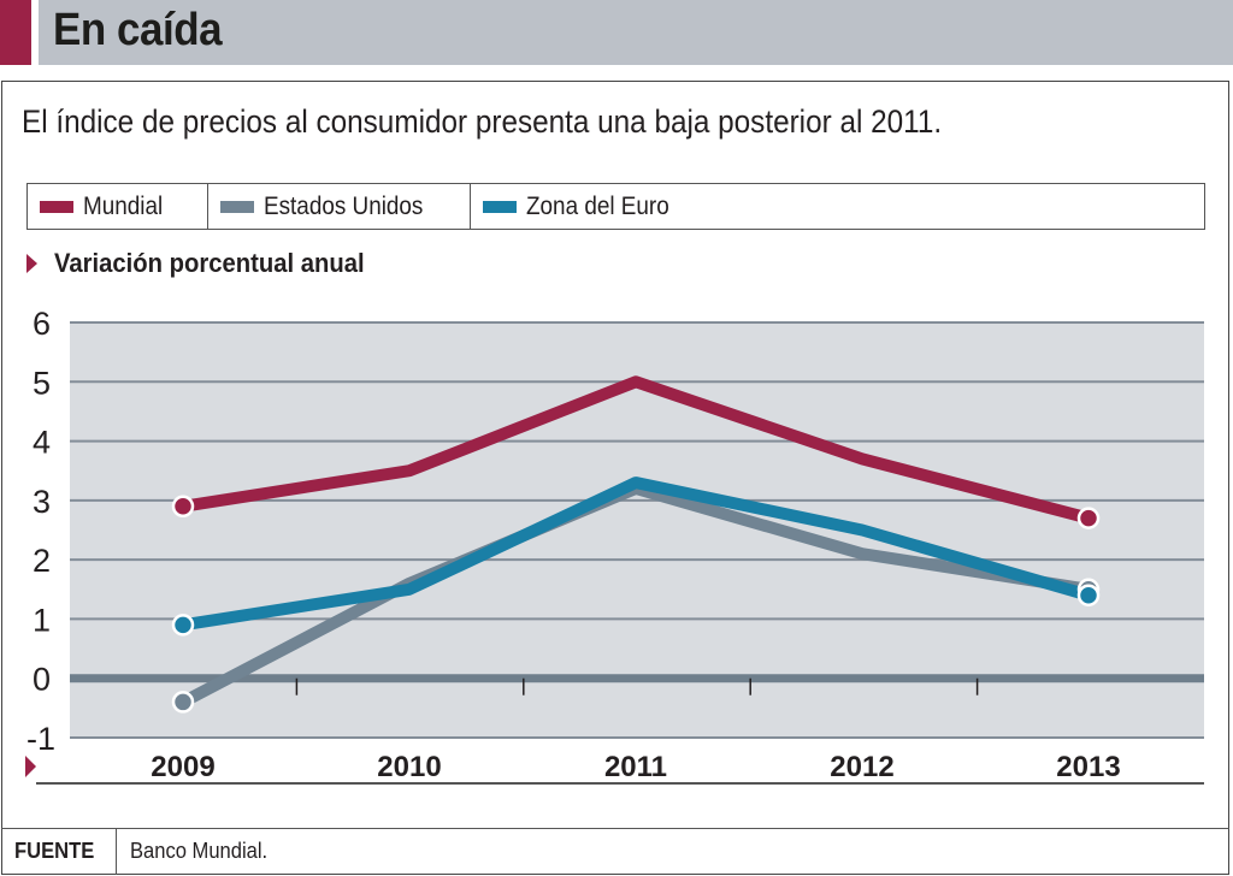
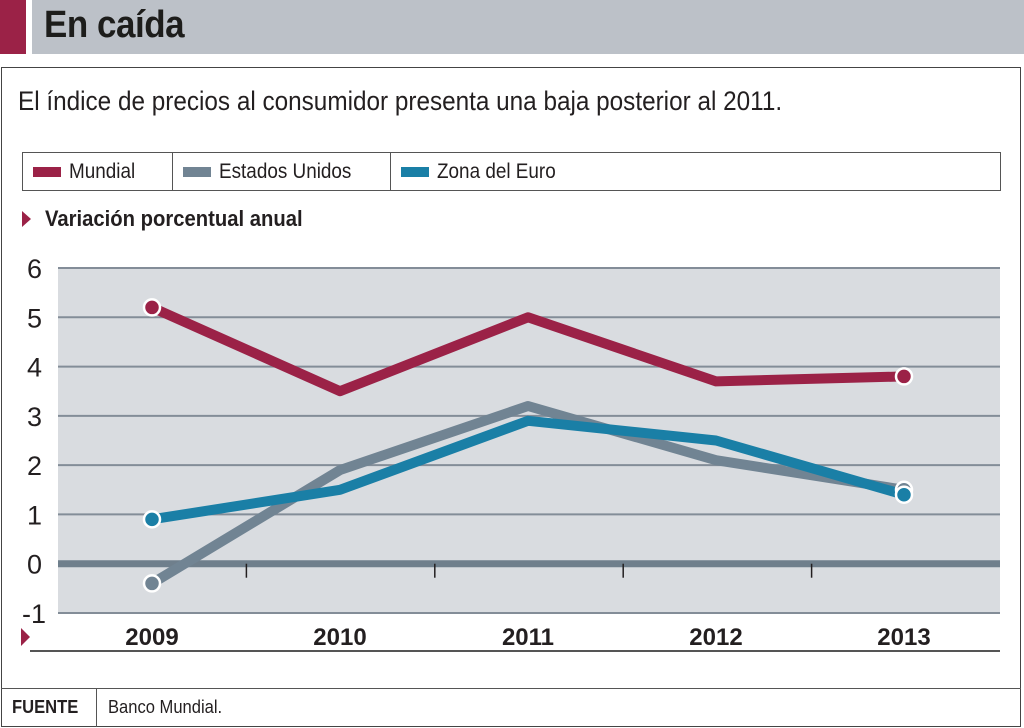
Mundial/2009: 2.9 -> 5.2
Estados Unidos/2010: 1.6 -> 1.9
Zona del Euro/2011: 3.3 -> 2.9
Mundial/2013: 2.7 -> 3.8
